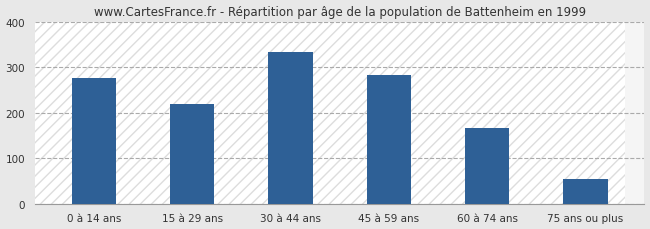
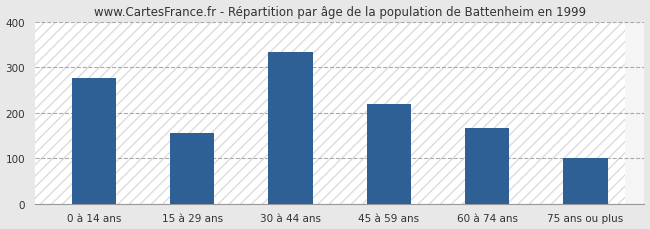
15 à 29 ans: 220 -> 155
45 à 59 ans: 282 -> 220
75 ans ou plus: 55 -> 100
